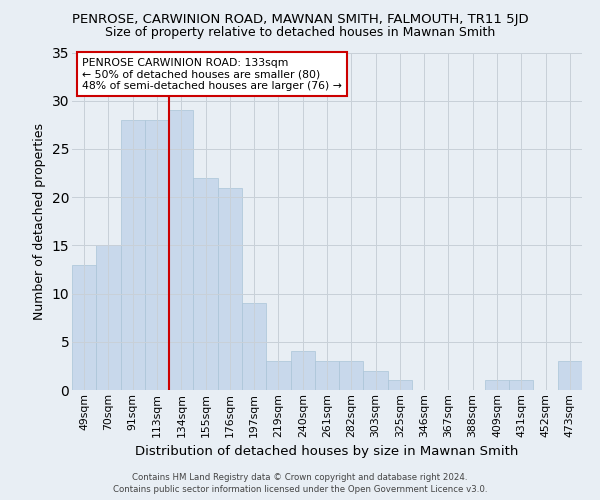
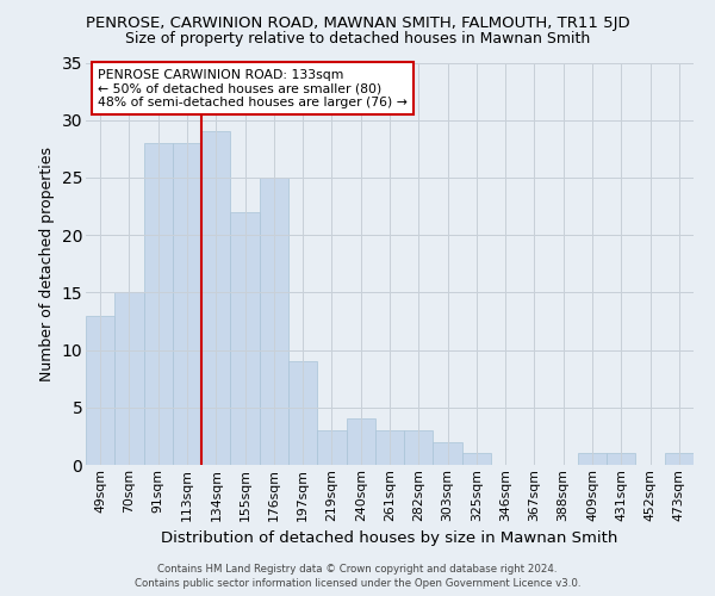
176sqm: 21 -> 25
473sqm: 3 -> 1
